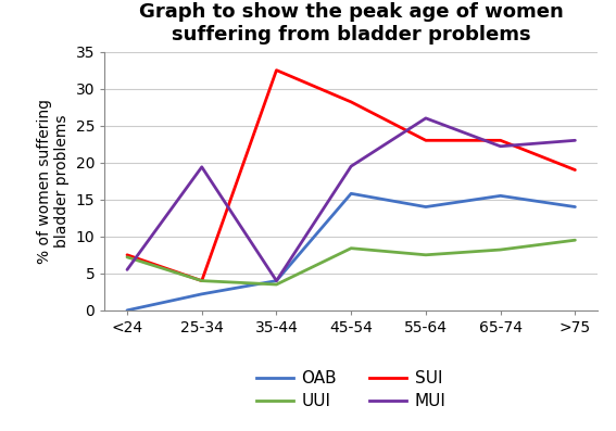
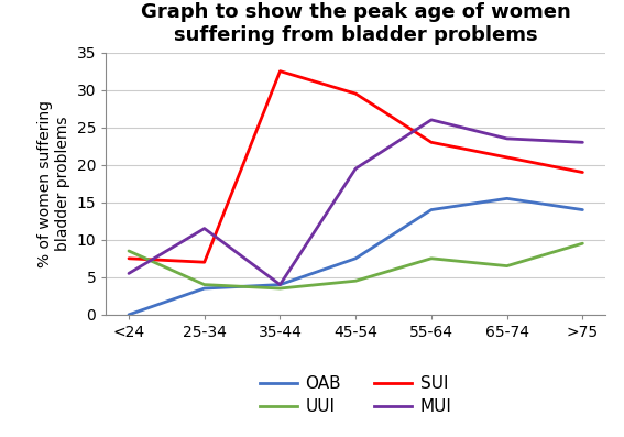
UUI/<24: 7.2 -> 8.5
OAB/25-34: 2.2 -> 3.5
SUI/25-34: 4.0 -> 7.0
MUI/25-34: 19.4 -> 11.5
OAB/45-54: 15.8 -> 7.5
SUI/45-54: 28.2 -> 29.5
UUI/45-54: 8.4 -> 4.5
SUI/65-74: 23.0 -> 21.0
UUI/65-74: 8.2 -> 6.5
MUI/65-74: 22.2 -> 23.5
